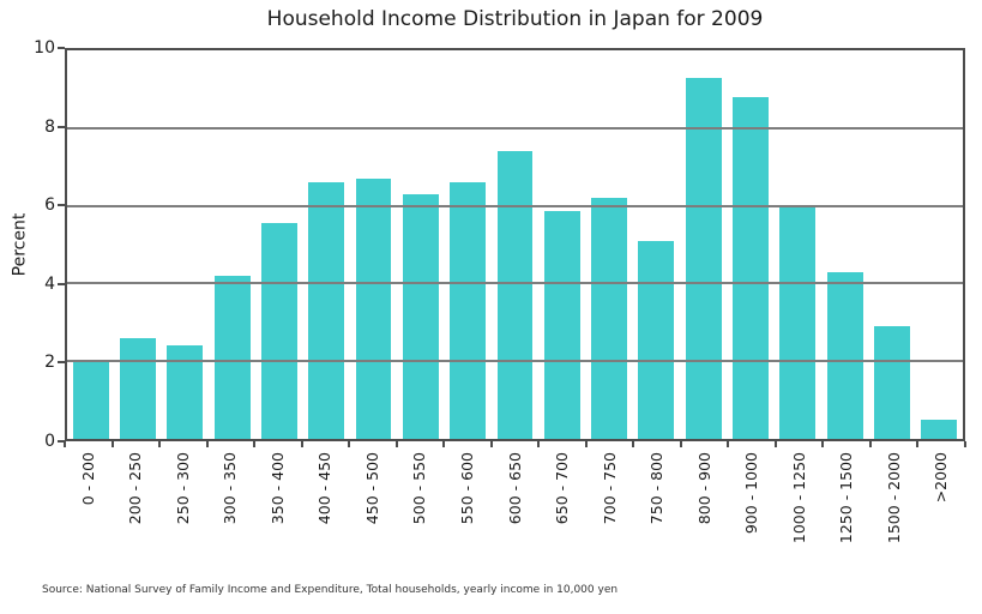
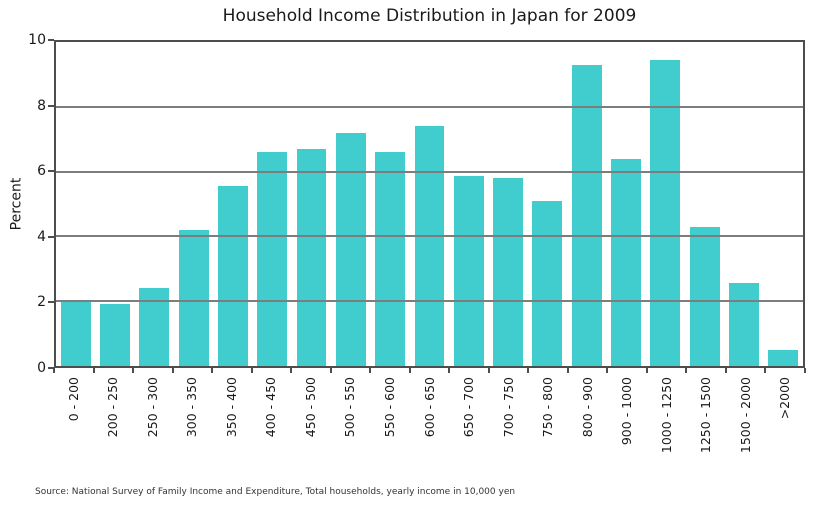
200 - 250: 2.6 -> 1.9
500 - 550: 6.3 -> 7.2
700 - 750: 6.2 -> 5.8
900 - 1000: 8.8 -> 6.4
1000 - 1250: 6.0 -> 9.4
1500 - 2000: 2.9 -> 2.5
